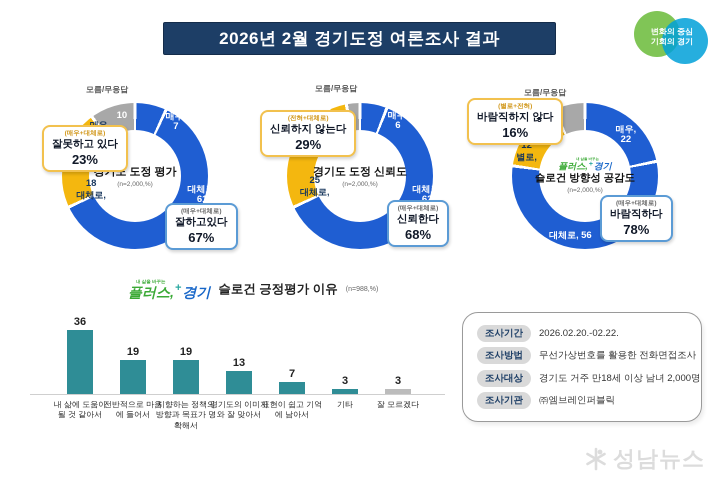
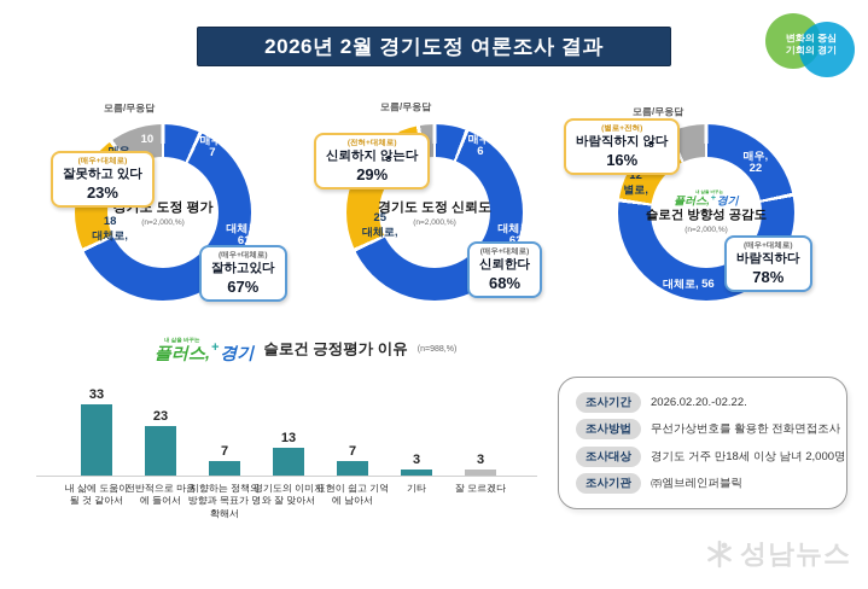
슬로건 긍정평가 이유/내 삶에 도움이 될 것 같아서: 36 -> 33
슬로건 긍정평가 이유/전반적으로 마음에 들어서: 19 -> 23
슬로건 긍정평가 이유/지향하는 정책의 방향과 목표가 명확해서: 19 -> 7
